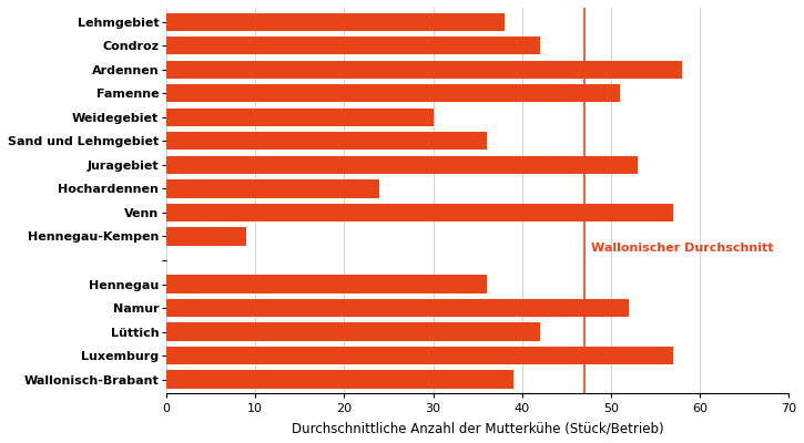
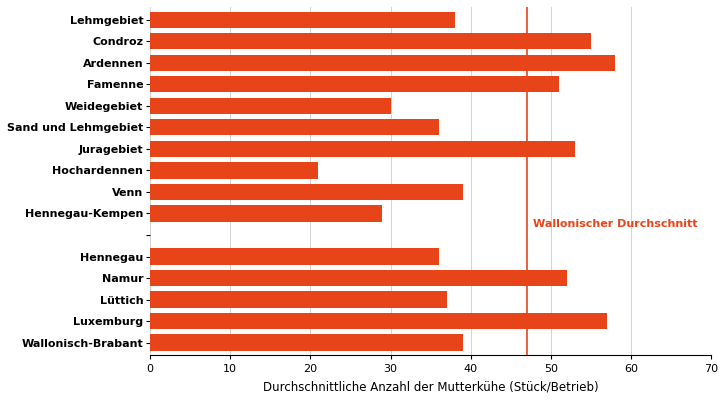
Condroz: 42 -> 55
Hochardennen: 24 -> 21
Venn: 57 -> 39
Hennegau-Kempen: 9 -> 29
Lüttich: 42 -> 37
